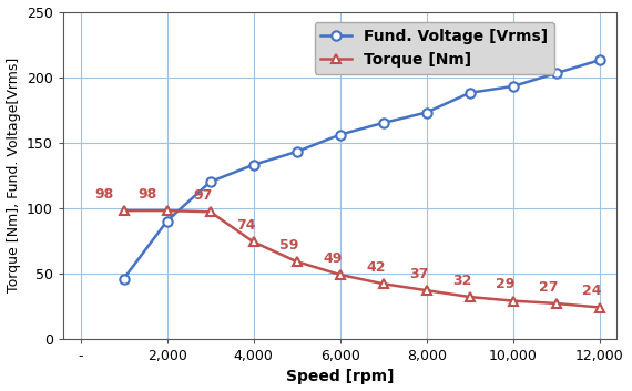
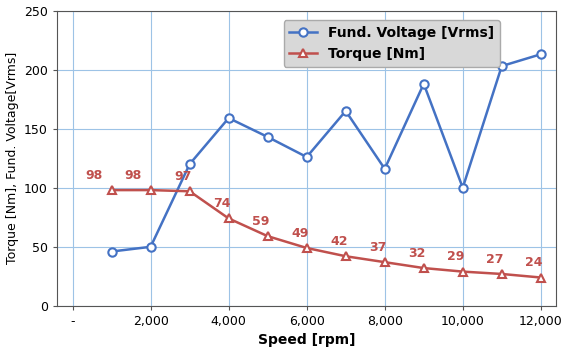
Fund. Voltage [Vrms]/2,000: 90 -> 50
Fund. Voltage [Vrms]/4,000: 133 -> 159
Fund. Voltage [Vrms]/6,000: 156 -> 126
Fund. Voltage [Vrms]/8,000: 173 -> 116
Fund. Voltage [Vrms]/10,000: 193 -> 100
